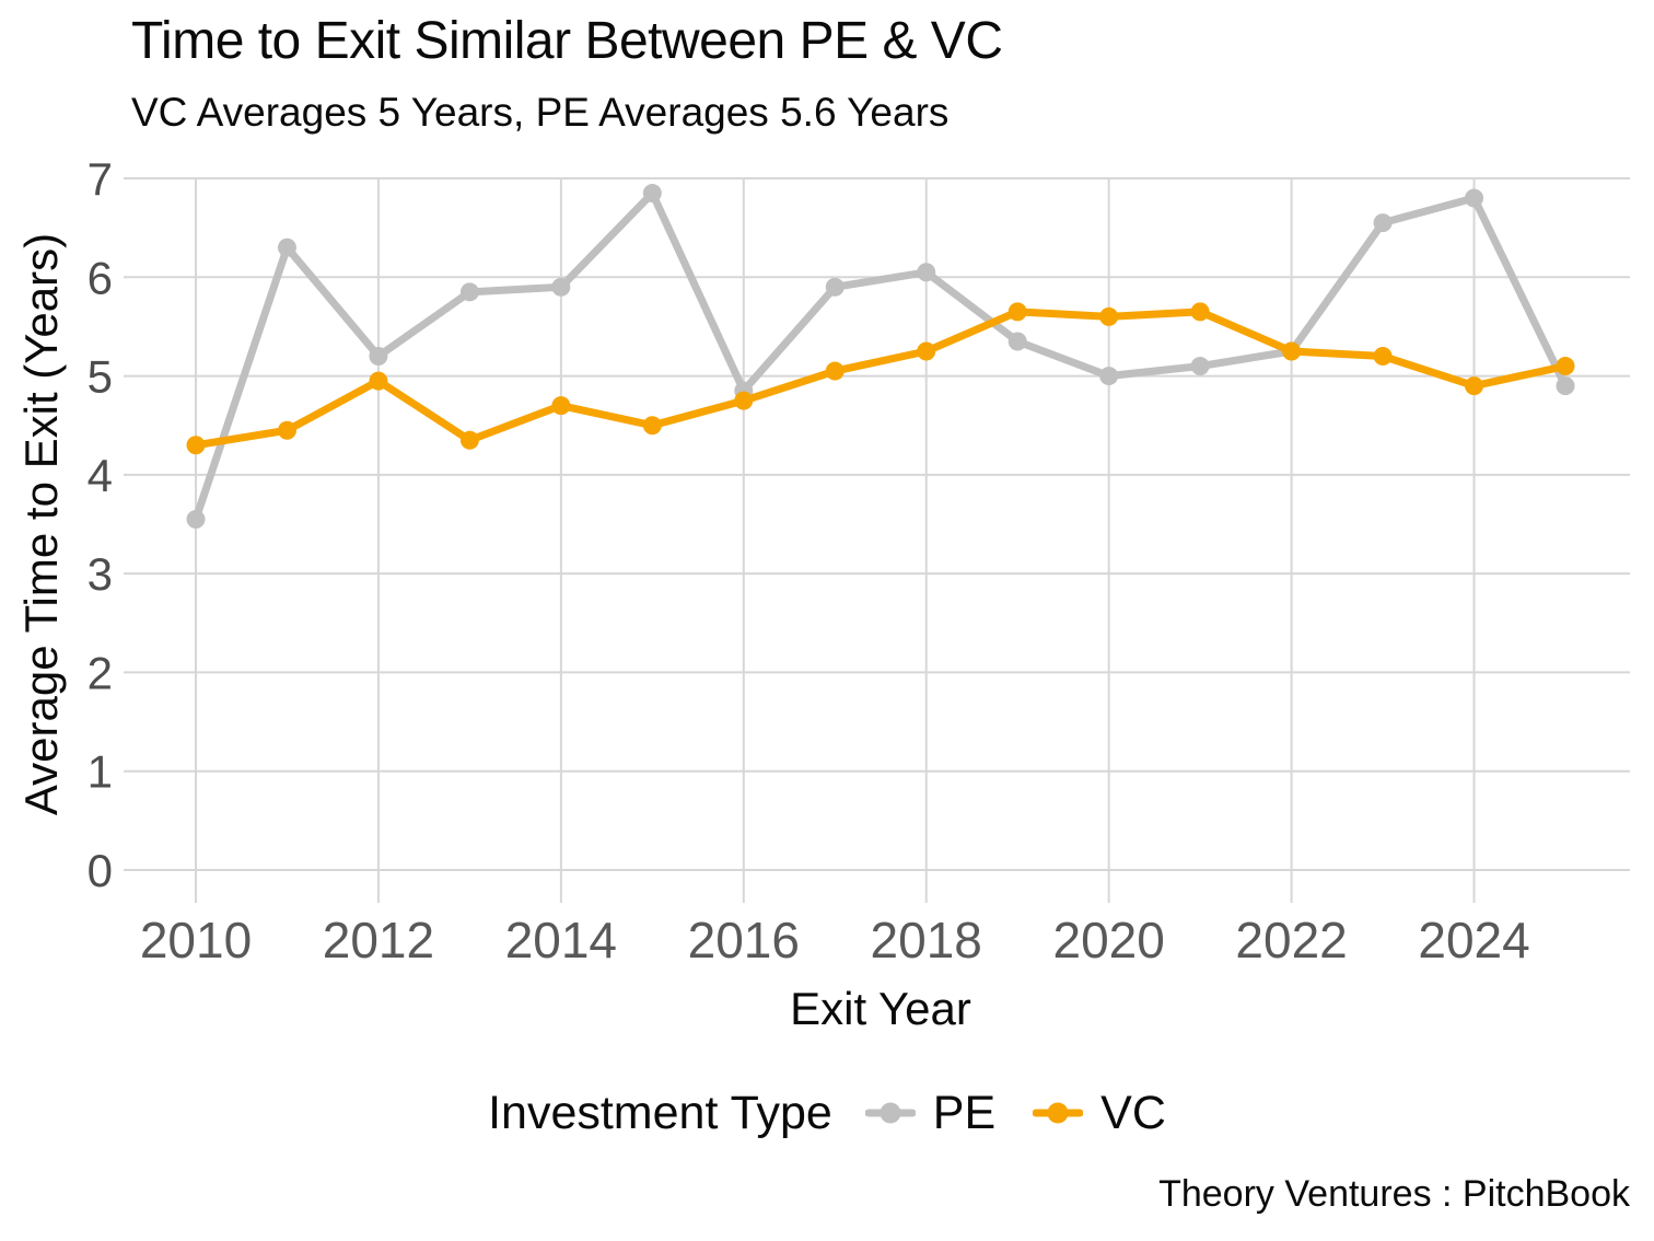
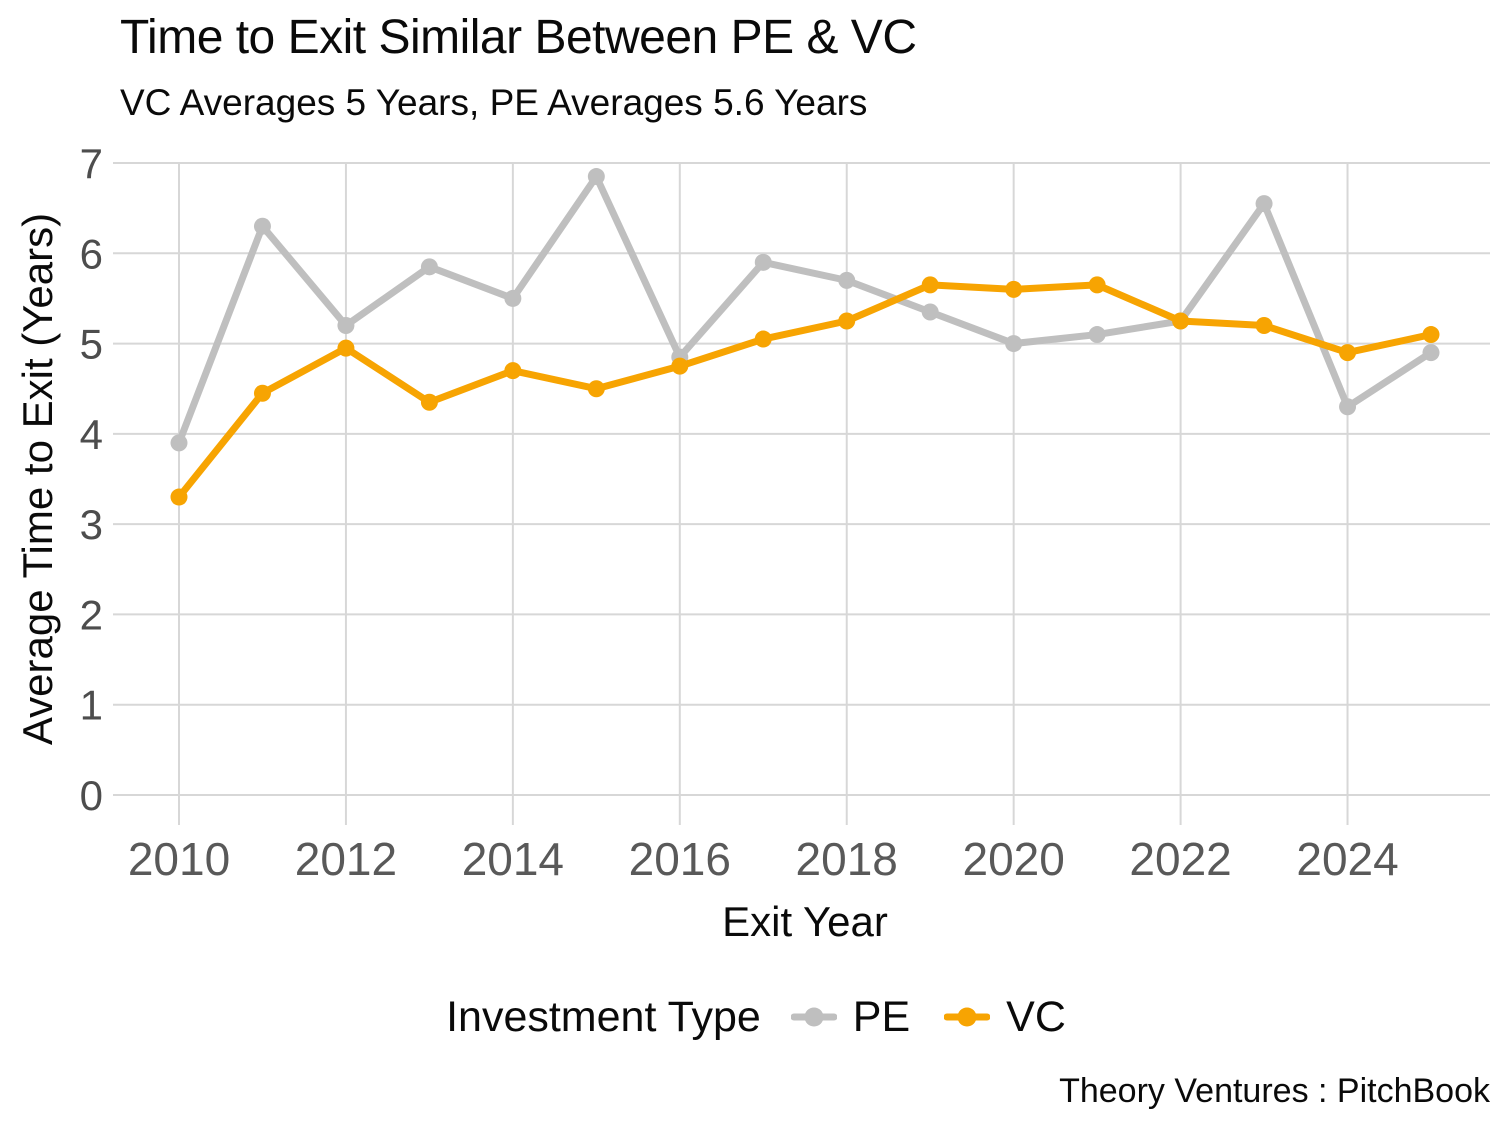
PE/2010: 3.5 -> 3.9
VC/2010: 4.3 -> 3.3
PE/2014: 5.9 -> 5.5
PE/2018: 6.0 -> 5.7
PE/2024: 6.8 -> 4.3
